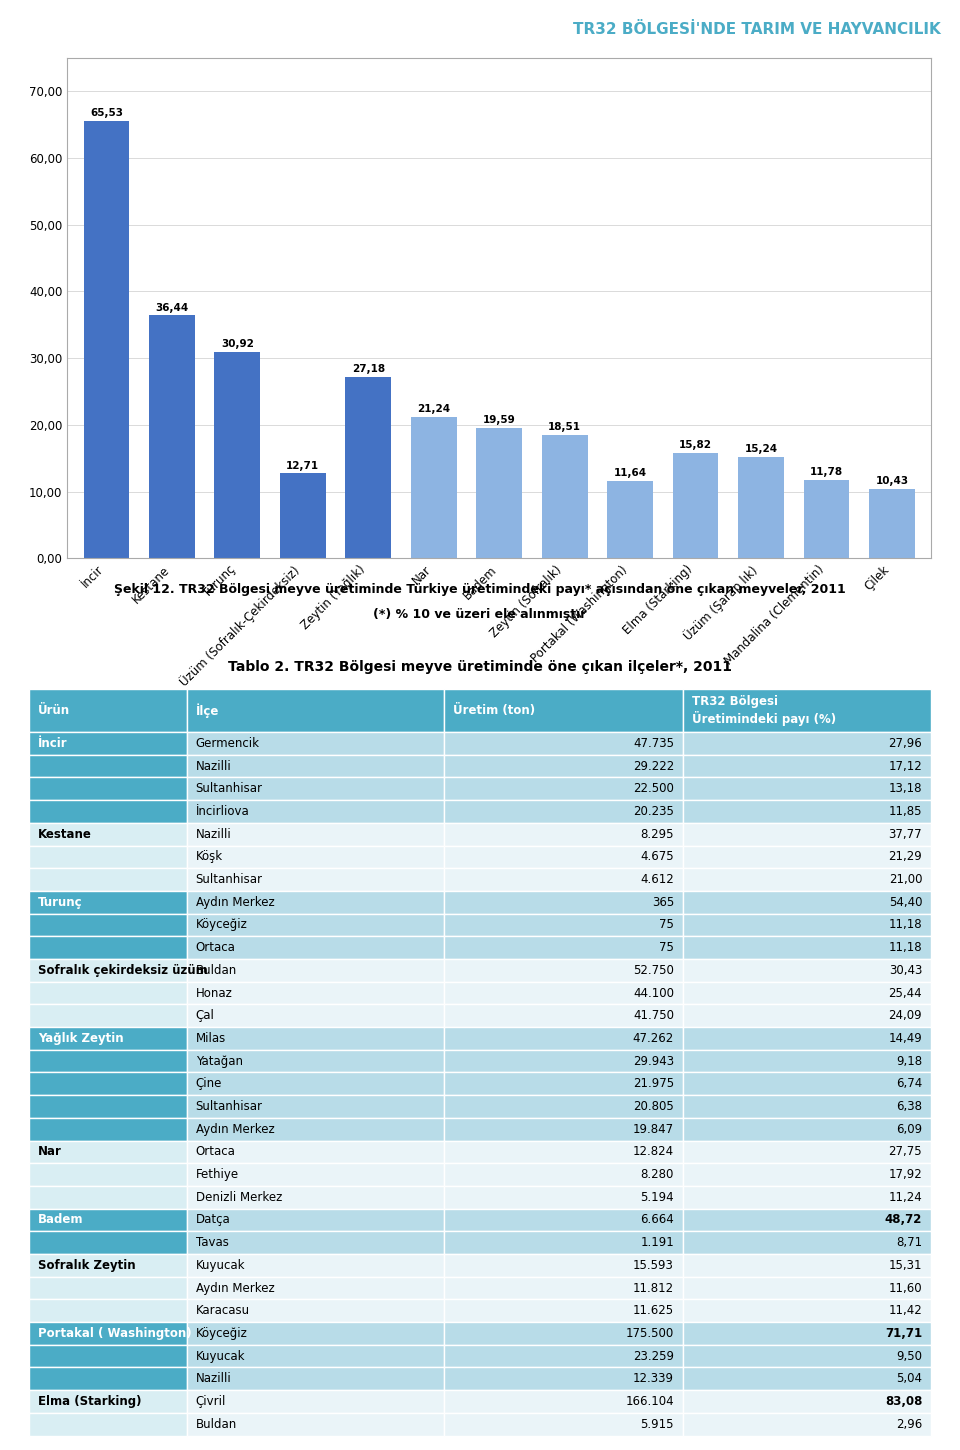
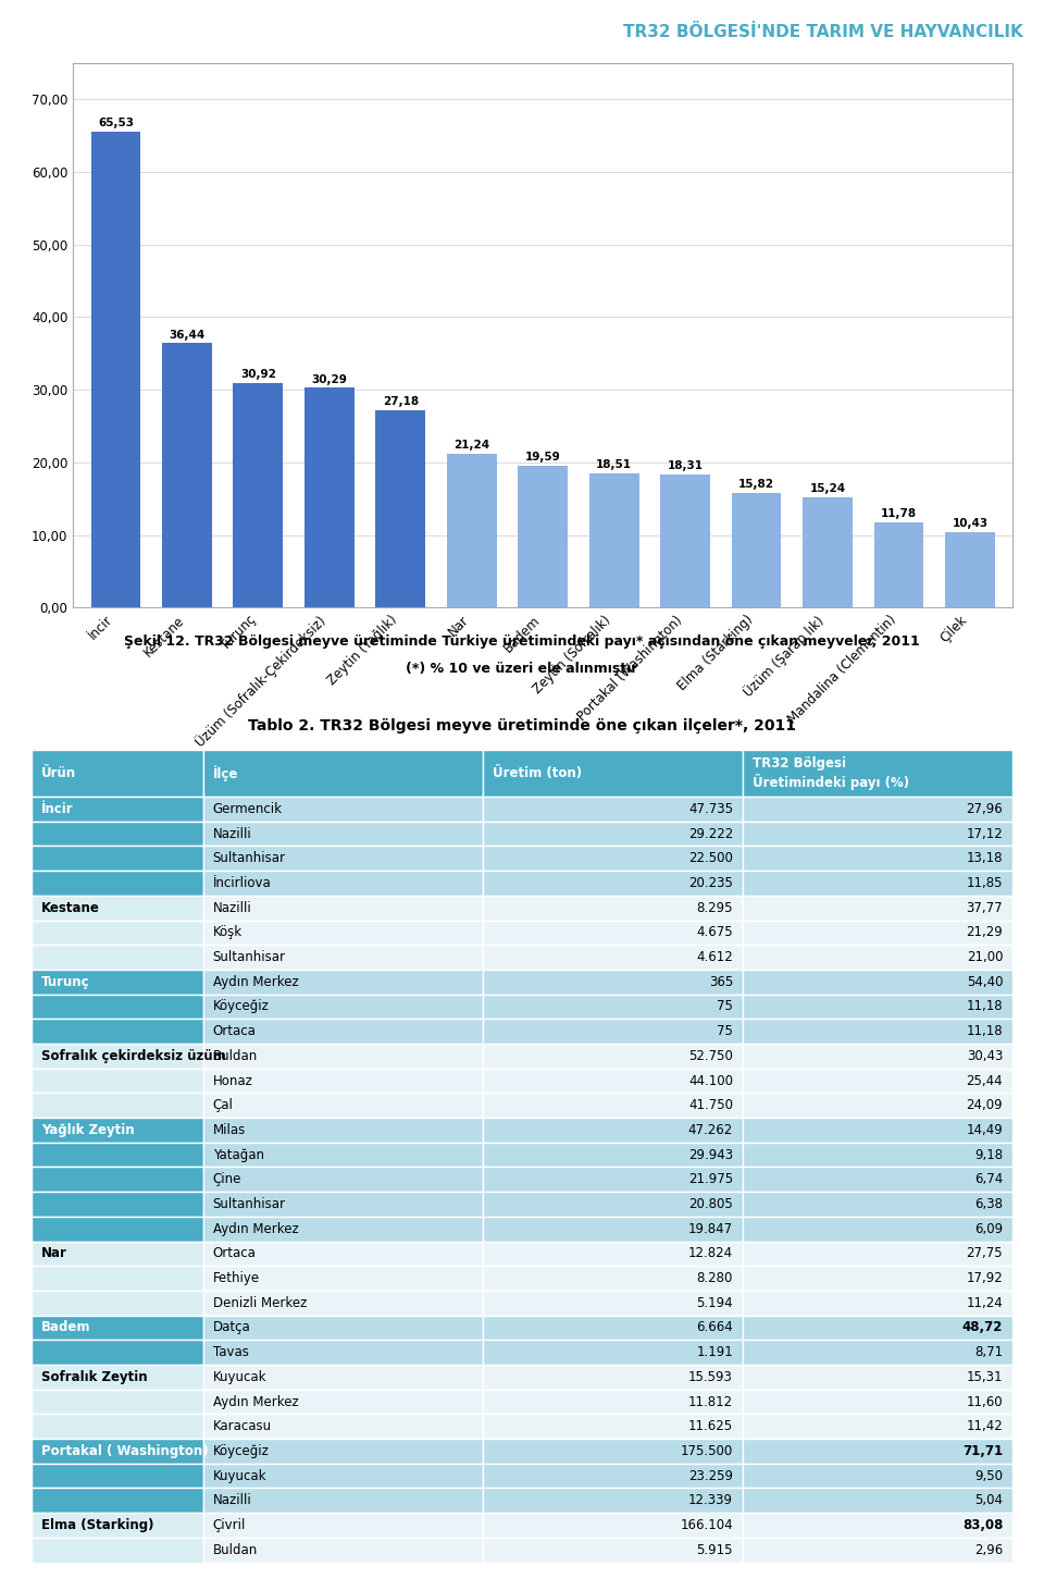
Üzüm (Sofralık-Çekirdeksiz): 12,71 -> 30,29
Portakal (Washington): 11,64 -> 18,31
